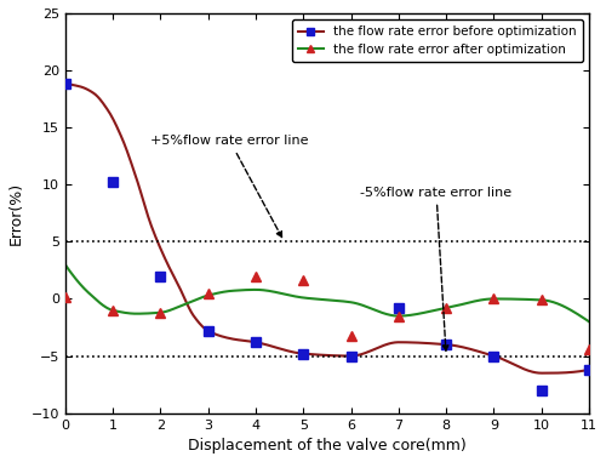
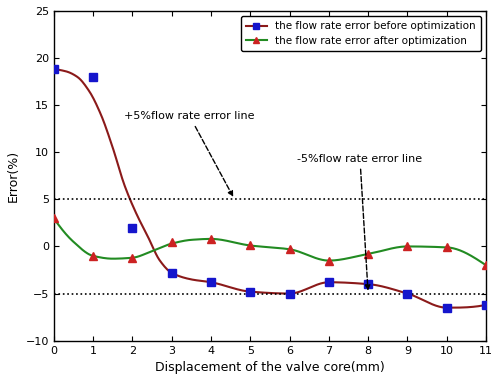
the flow rate error after optimization/0: 0.2 -> 3.0
the flow rate error before optimization/1: 10.2 -> 18.0
the flow rate error after optimization/4: 2.0 -> 0.8
the flow rate error after optimization/5: 1.6 -> 0.1
the flow rate error after optimization/6: -3.2 -> -0.3
the flow rate error before optimization/7: -0.8 -> -3.8
the flow rate error before optimization/10: -8.0 -> -6.5
the flow rate error after optimization/11: -4.4 -> -2.0
